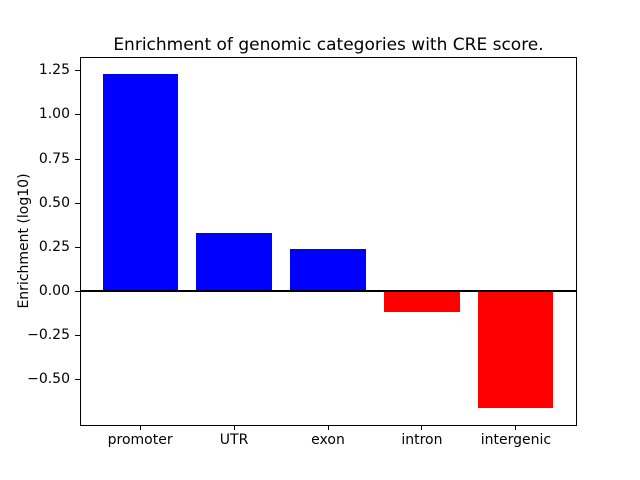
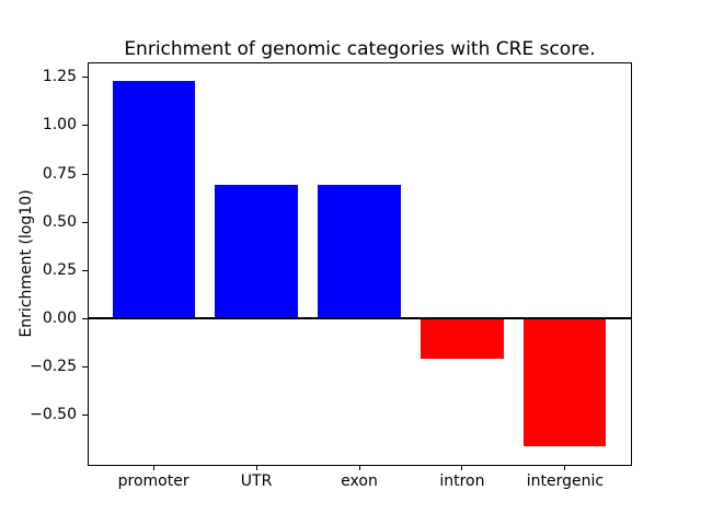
UTR: 0.33 -> 0.69
exon: 0.24 -> 0.69
intron: -0.12 -> -0.21
